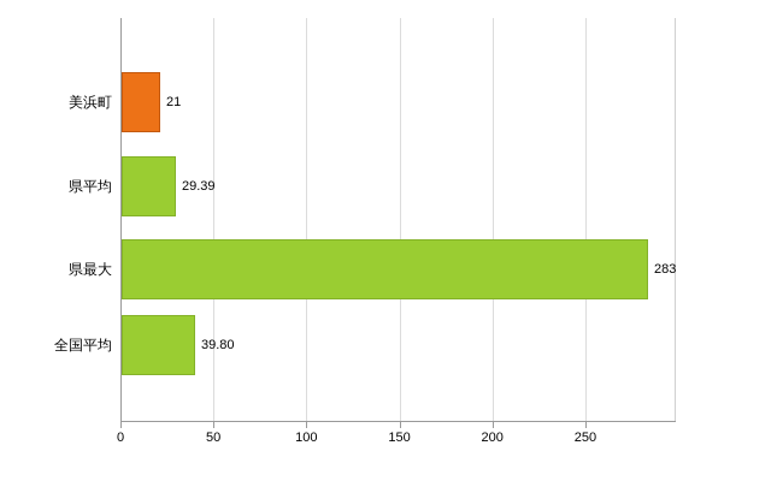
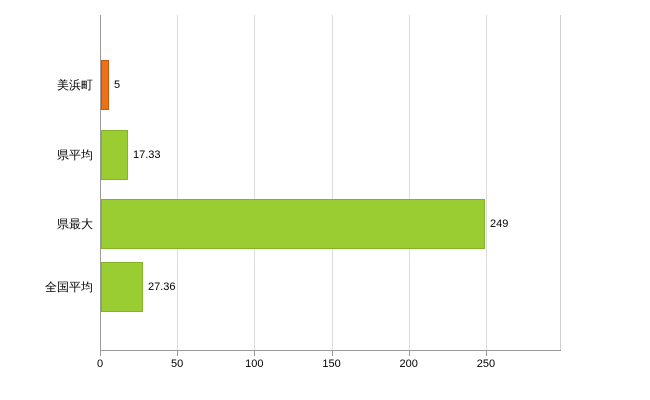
美浜町: 21 -> 5
県平均: 29.39 -> 17.33
県最大: 283 -> 249
全国平均: 39.80 -> 27.36
